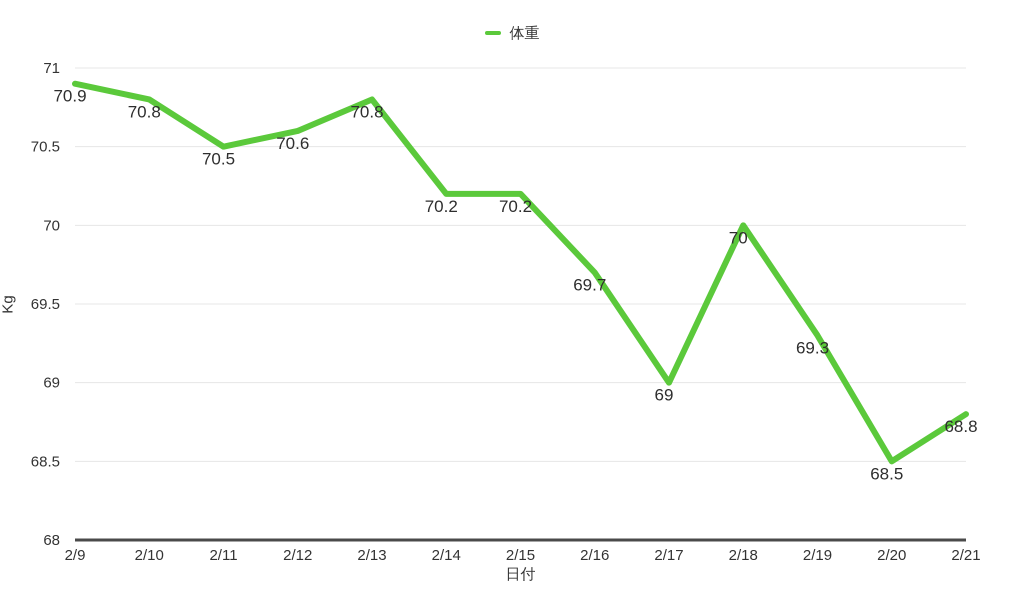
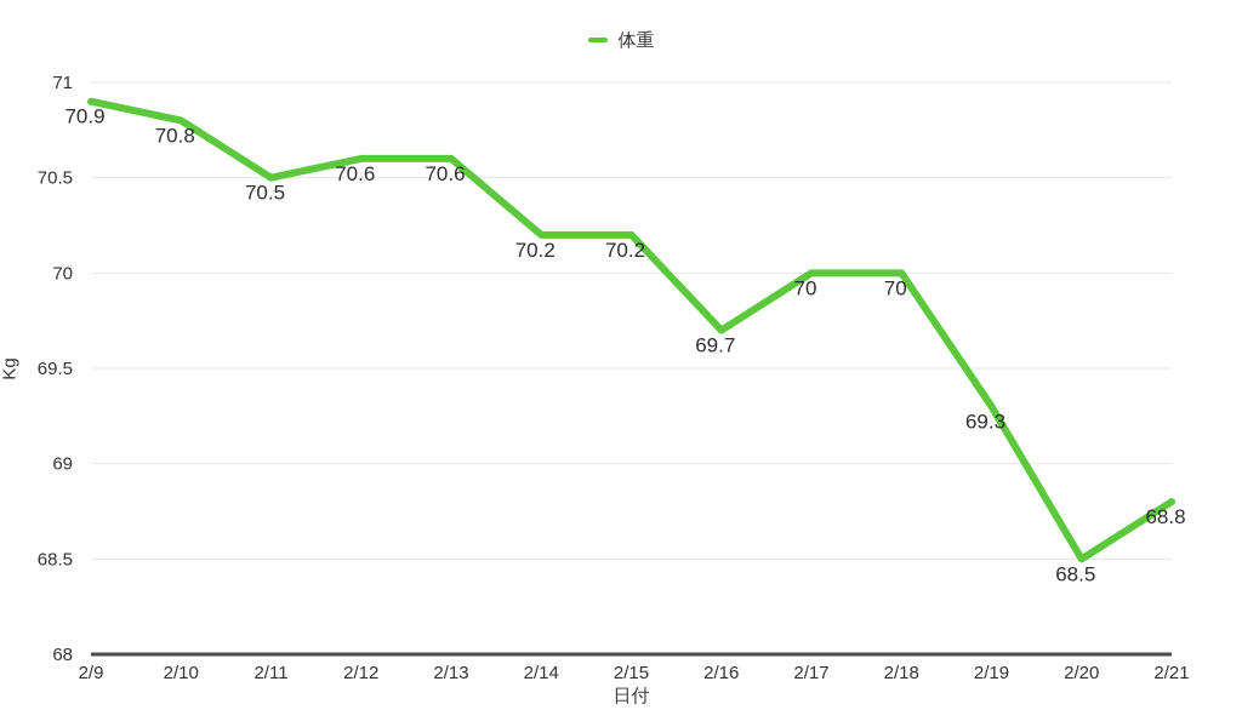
2/13: 70.8 -> 70.6
2/17: 69 -> 70
